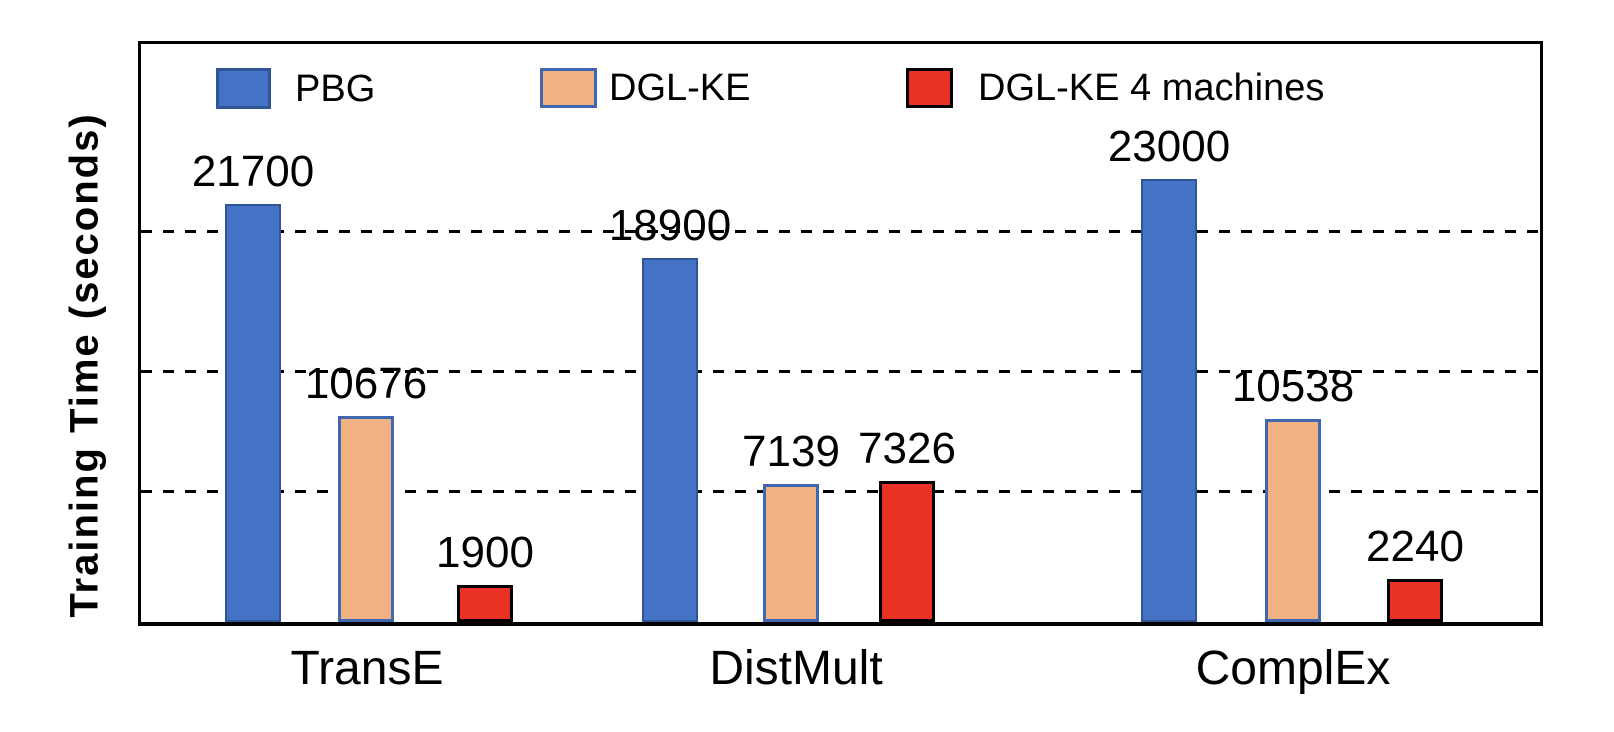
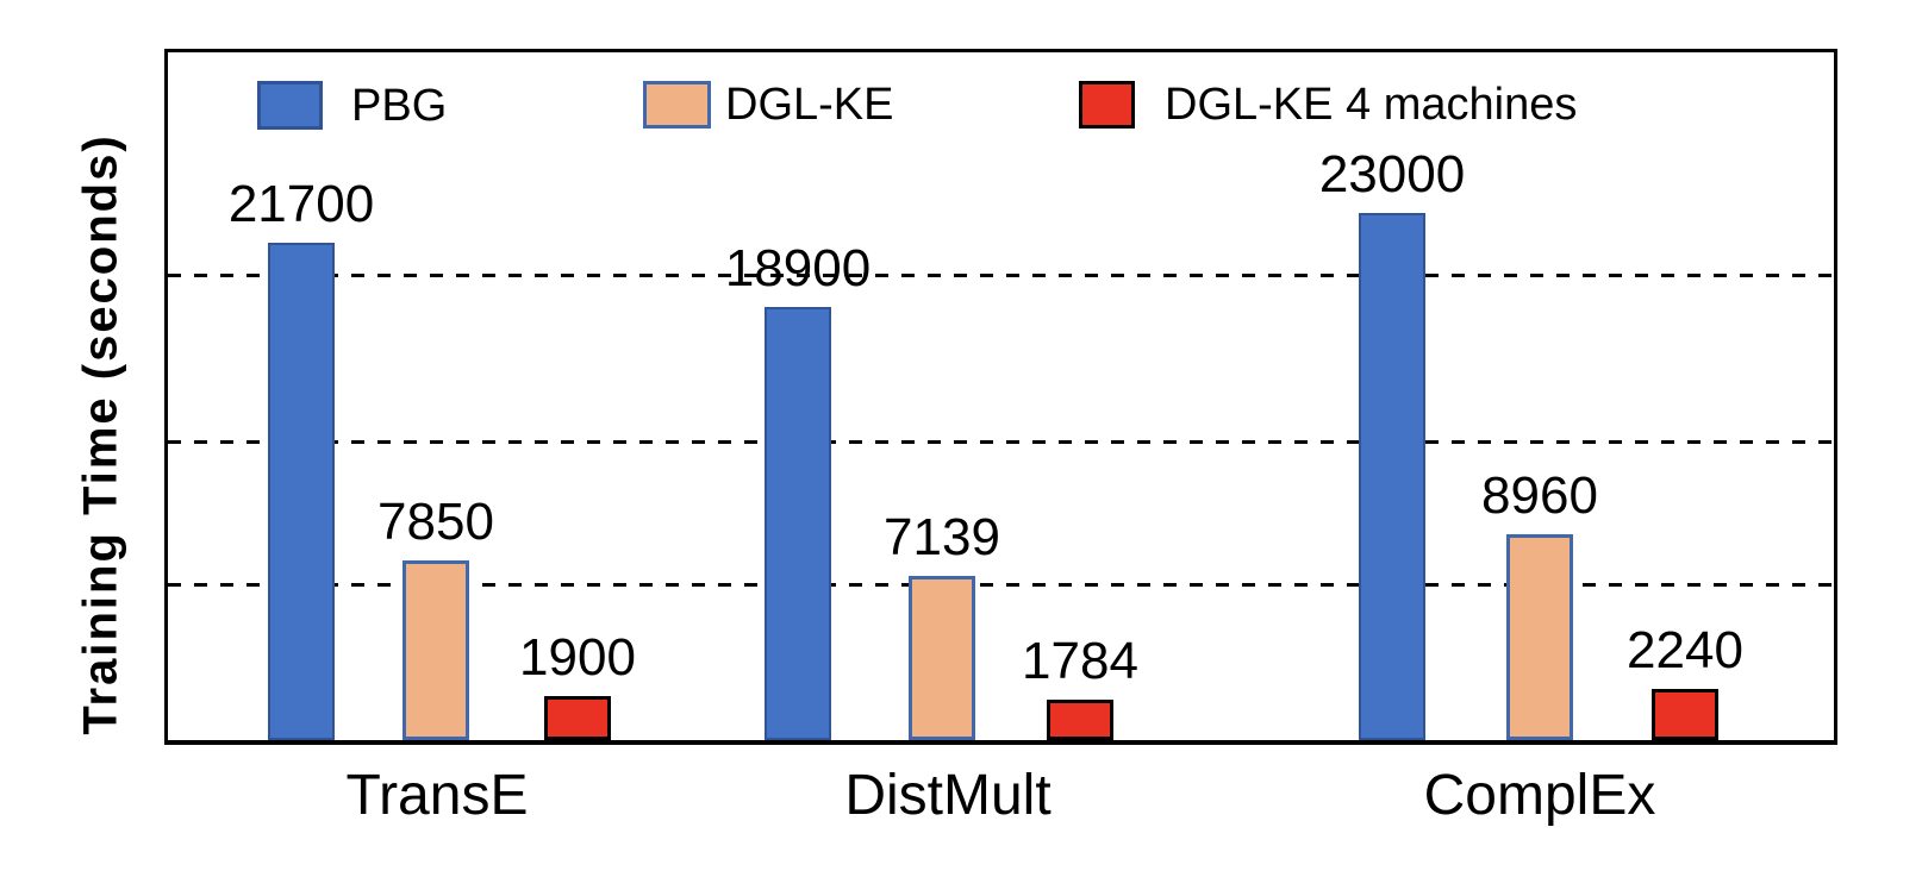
DGL-KE/TransE: 10676 -> 7850
DGL-KE 4 machines/DistMult: 7326 -> 1784
DGL-KE/ComplEx: 10538 -> 8960
